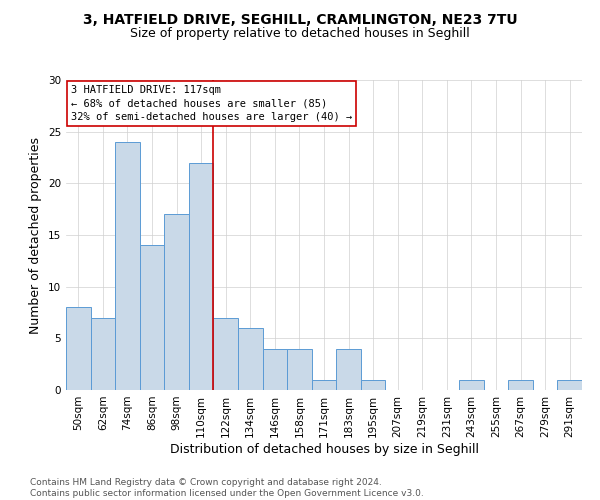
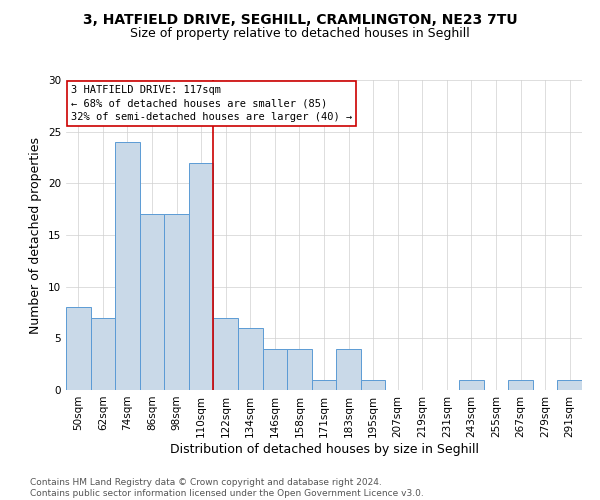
86sqm: 14 -> 17
